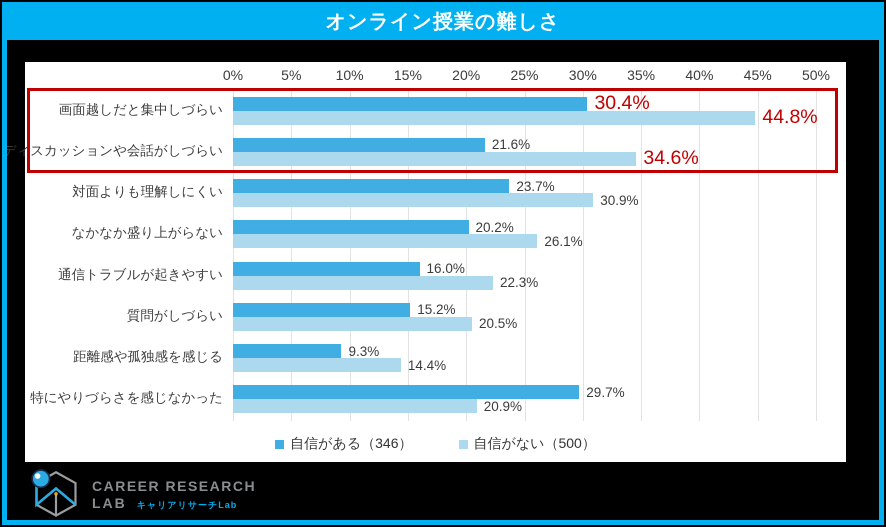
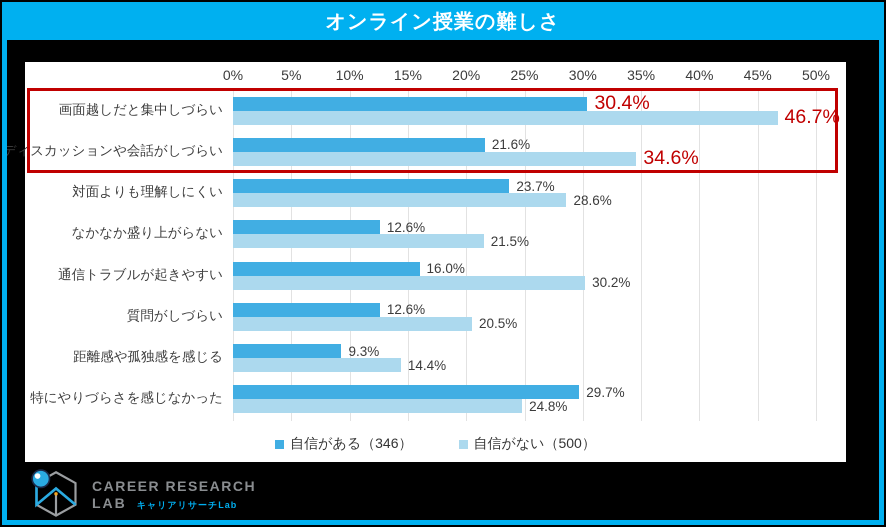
自信がない（500）/画面越しだと集中しづらい: 44.8% -> 46.7%
自信がない（500）/対面よりも理解しにくい: 30.9% -> 28.6%
自信がある（346）/なかなか盛り上がらない: 20.2% -> 12.6%
自信がない（500）/なかなか盛り上がらない: 26.1% -> 21.5%
自信がない（500）/通信トラブルが起きやすい: 22.3% -> 30.2%
自信がある（346）/質問がしづらい: 15.2% -> 12.6%
自信がない（500）/特にやりづらさを感じなかった: 20.9% -> 24.8%
